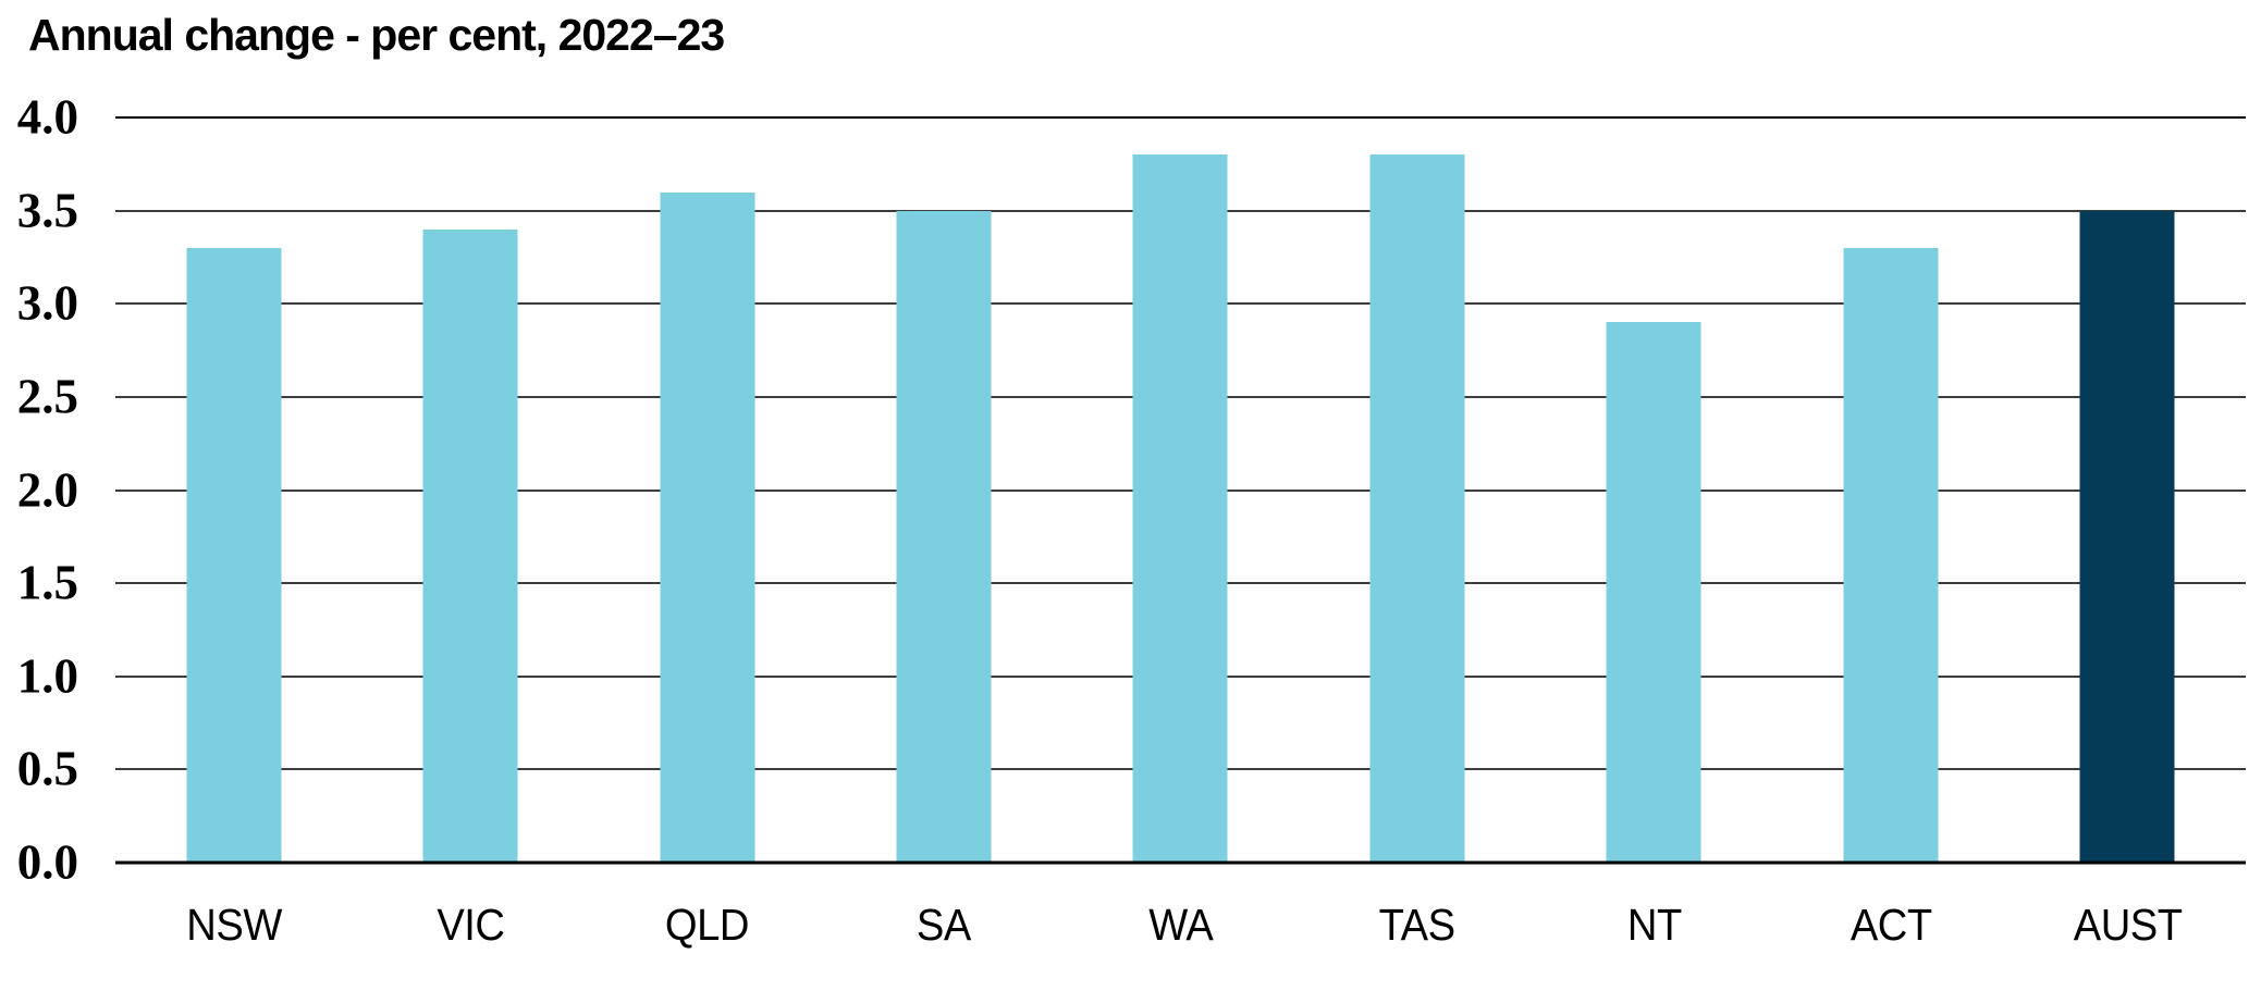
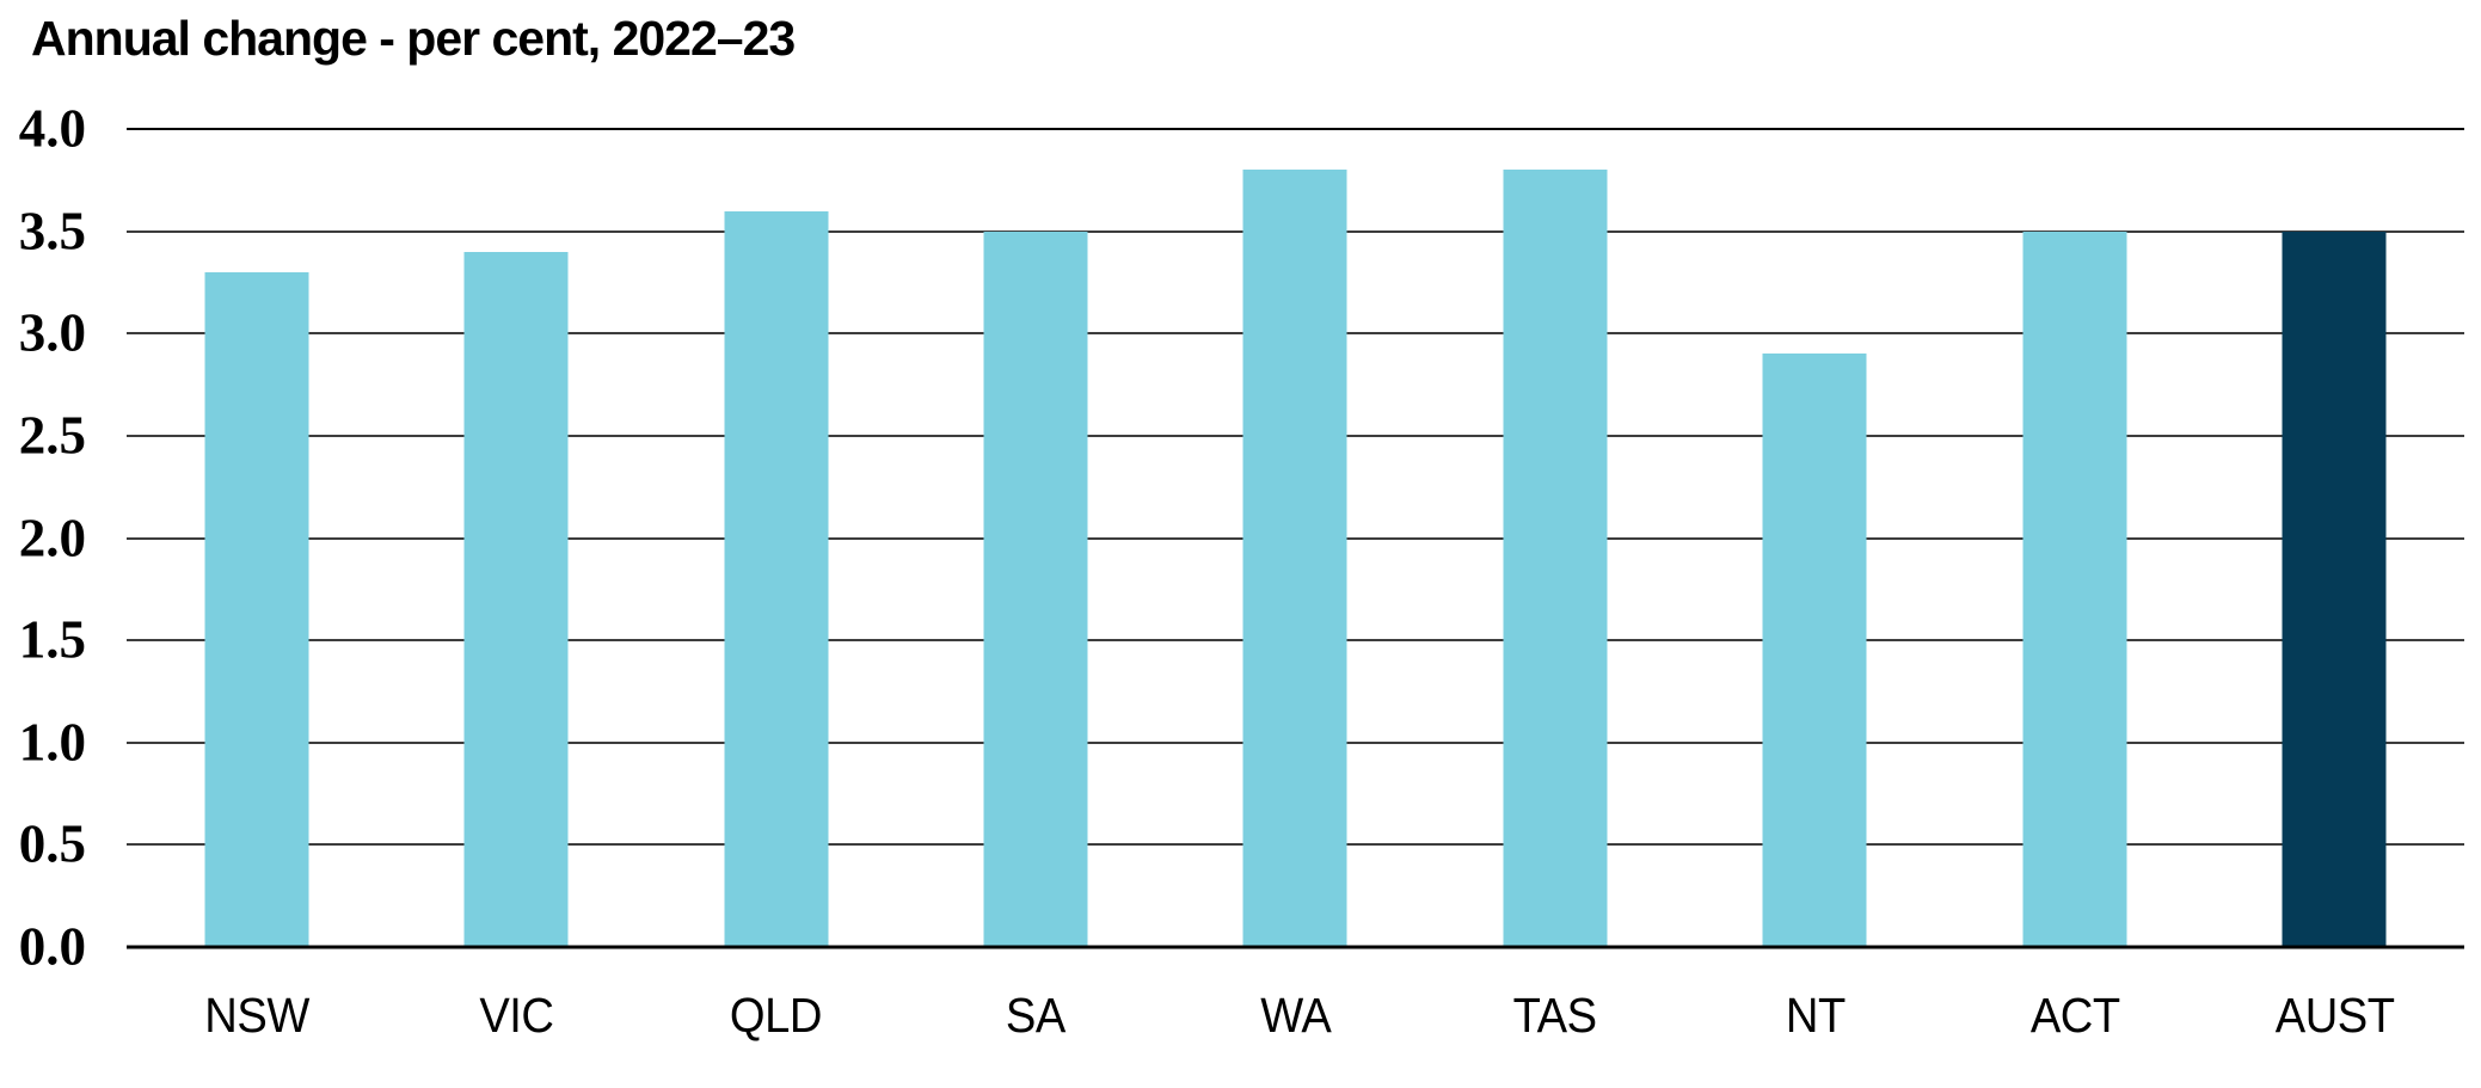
ACT: 3.3 -> 3.5
